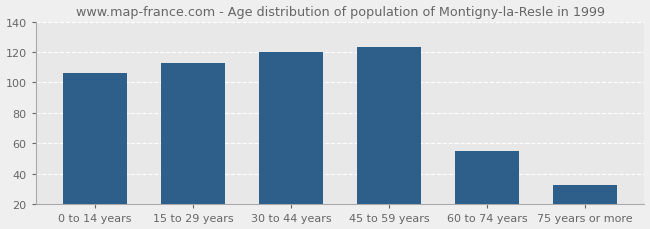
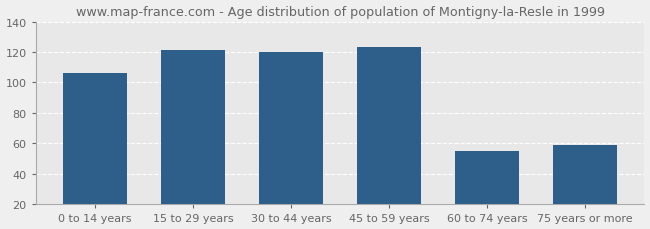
15 to 29 years: 113 -> 121
75 years or more: 33 -> 59
